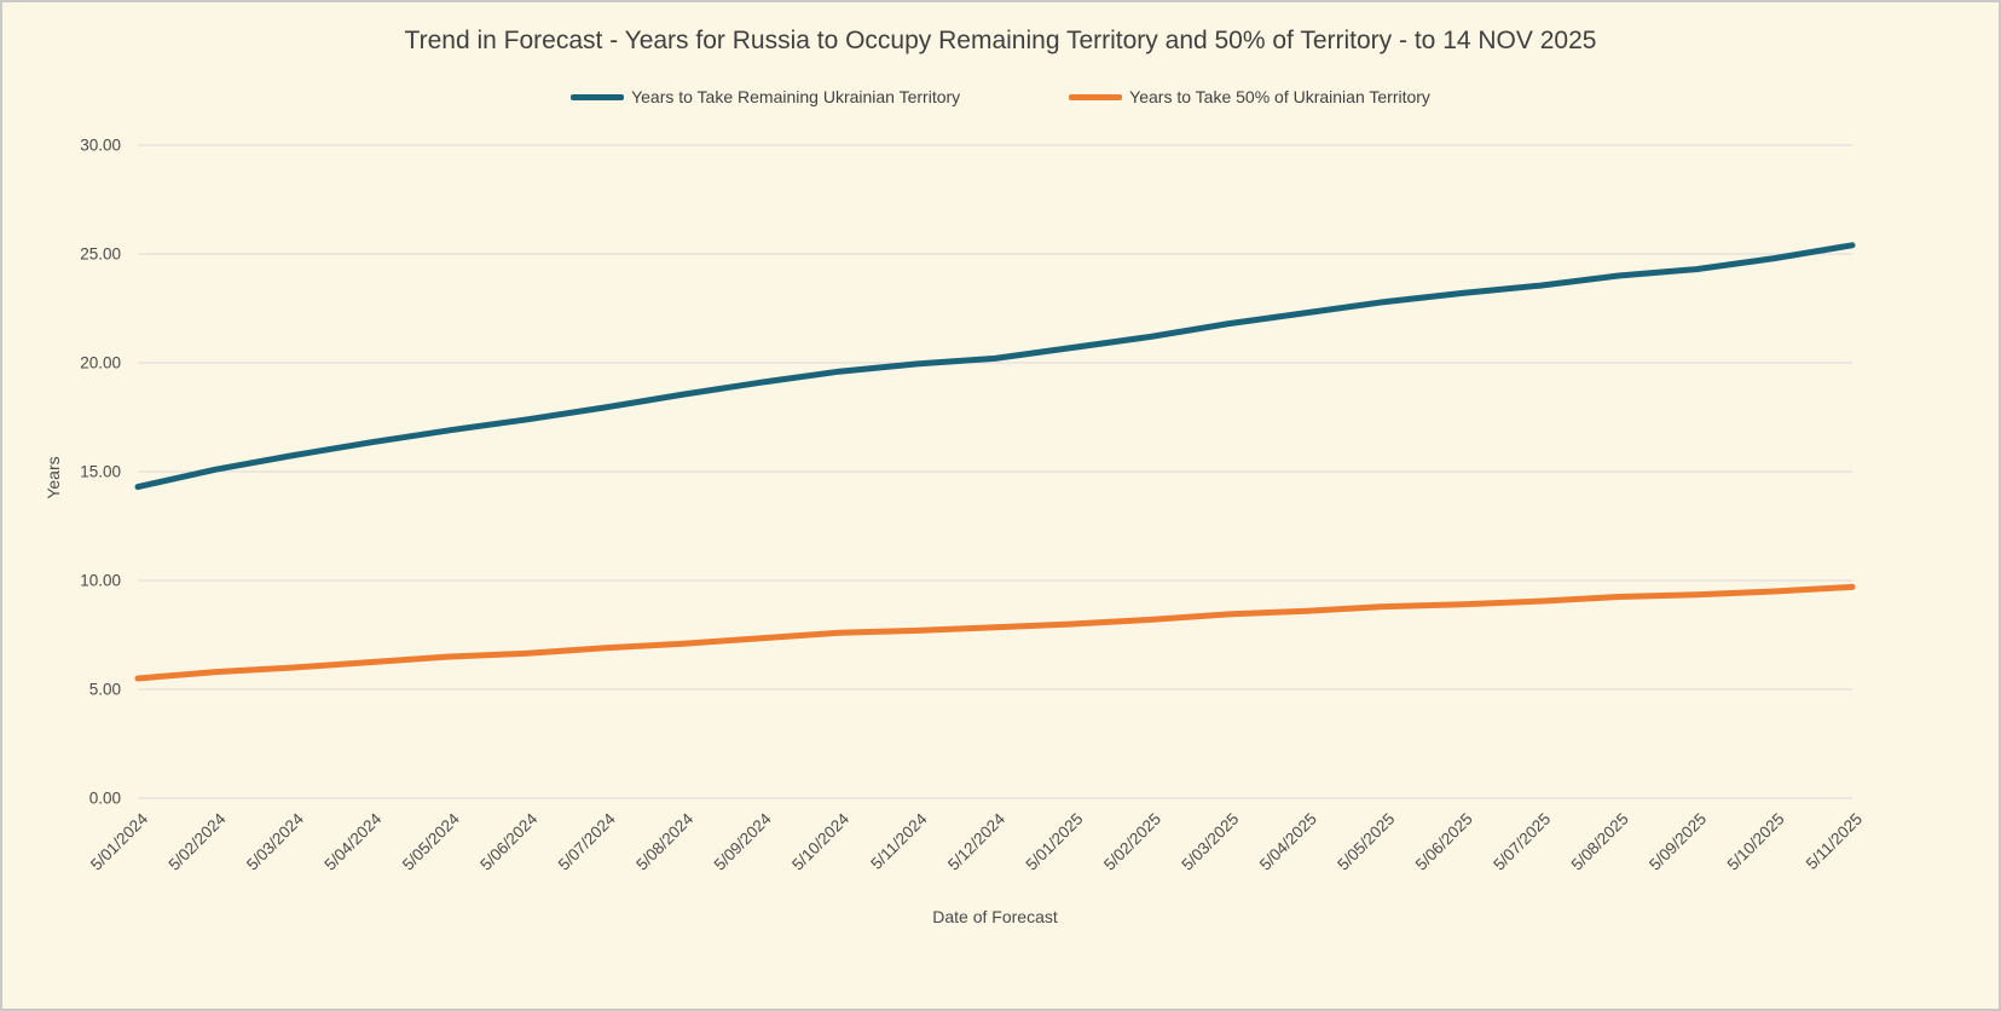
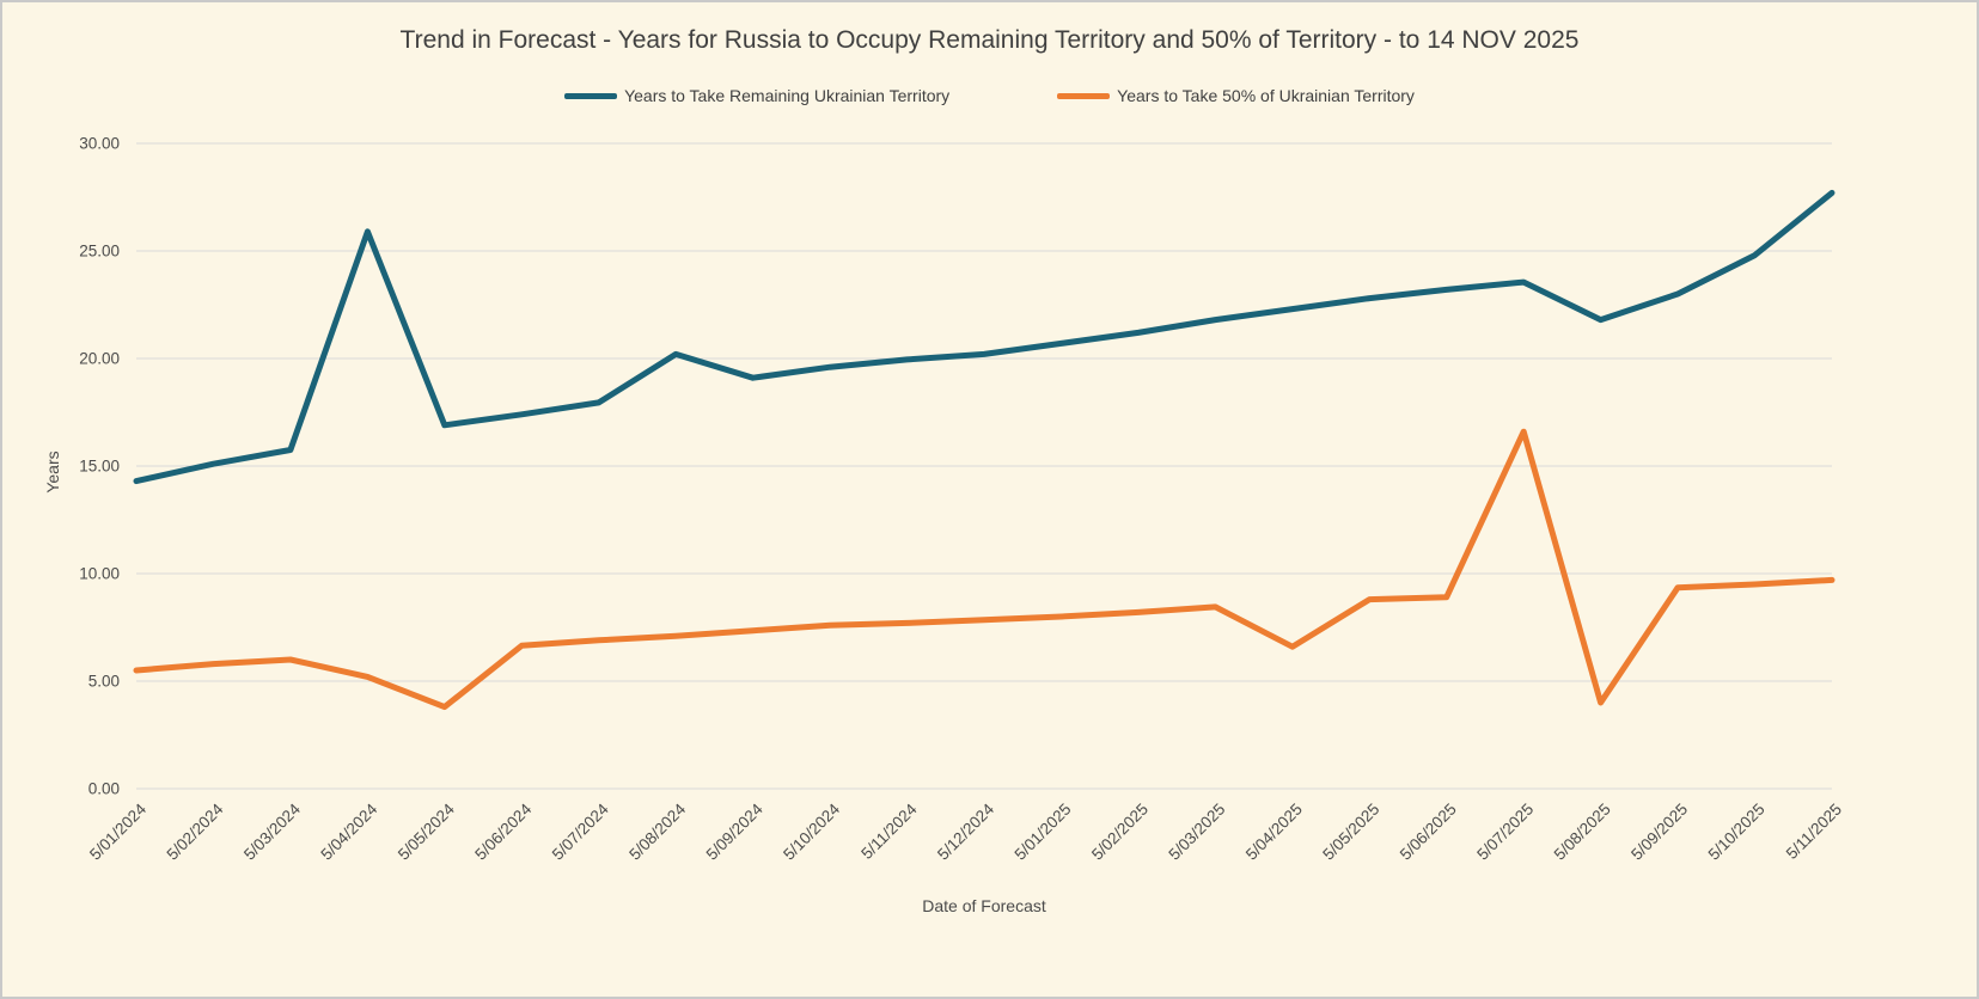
Years to Take Remaining Ukrainian Territory/5/04/2024: 16.4 -> 25.9
Years to Take 50% of Ukrainian Territory/5/04/2024: 6.2 -> 5.2
Years to Take 50% of Ukrainian Territory/5/05/2024: 6.5 -> 3.8
Years to Take Remaining Ukrainian Territory/5/08/2024: 18.6 -> 20.2
Years to Take 50% of Ukrainian Territory/5/04/2025: 8.6 -> 6.6
Years to Take 50% of Ukrainian Territory/5/07/2025: 9.1 -> 16.6
Years to Take Remaining Ukrainian Territory/5/08/2025: 24.0 -> 21.8
Years to Take 50% of Ukrainian Territory/5/08/2025: 9.2 -> 4.0
Years to Take Remaining Ukrainian Territory/5/09/2025: 24.3 -> 23.0
Years to Take Remaining Ukrainian Territory/5/11/2025: 25.4 -> 27.7
